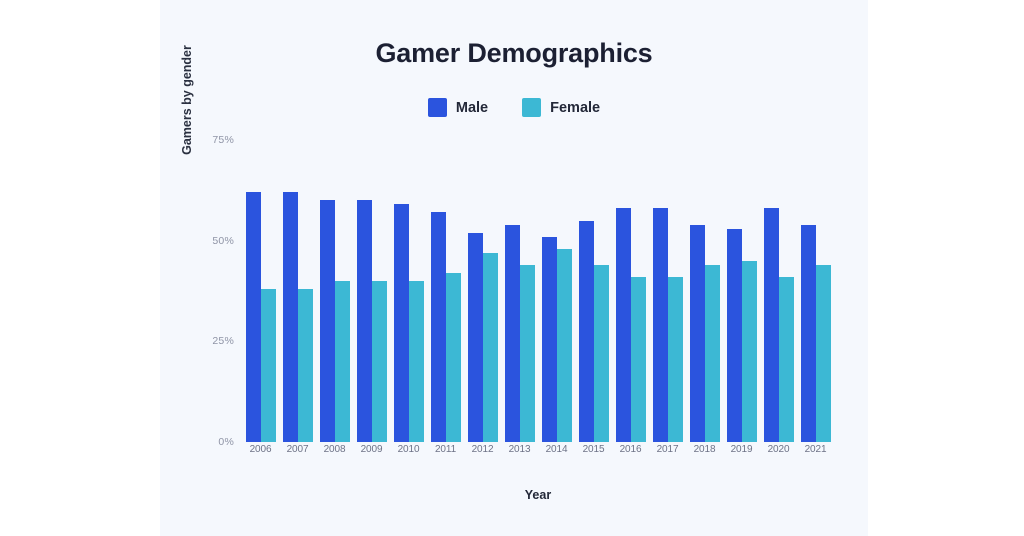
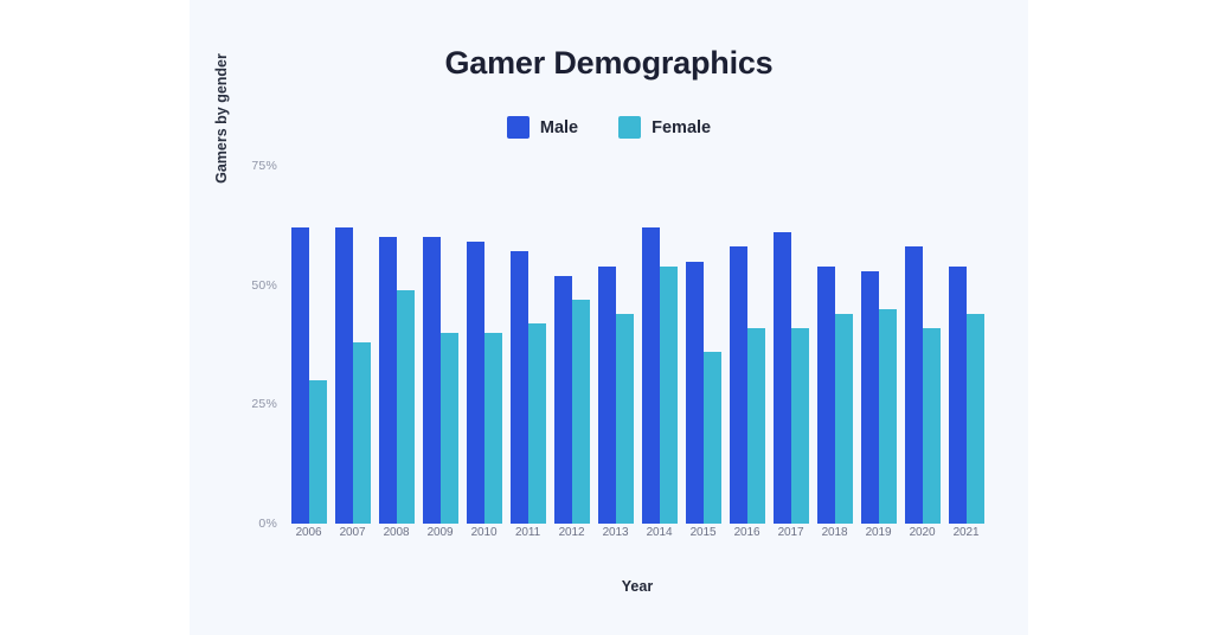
Female/2006: 38% -> 30%
Female/2008: 40% -> 49%
Male/2014: 51% -> 62%
Female/2014: 48% -> 54%
Female/2015: 44% -> 36%
Male/2017: 58% -> 61%
